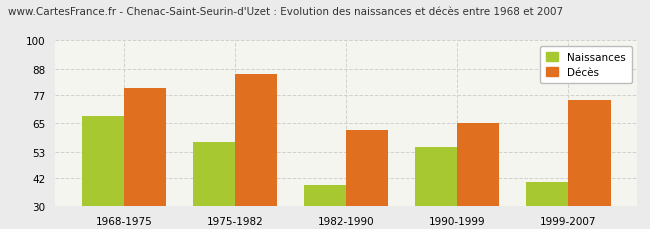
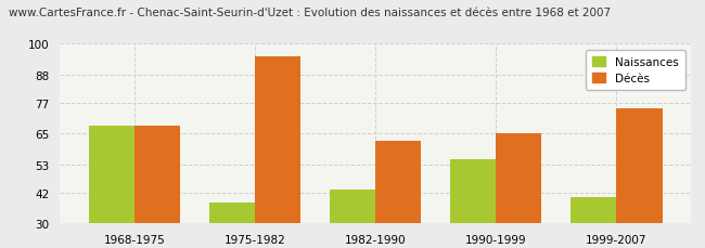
Décès/1968-1975: 80 -> 68
Naissances/1975-1982: 57 -> 38
Décès/1975-1982: 86 -> 95
Naissances/1982-1990: 39 -> 43
